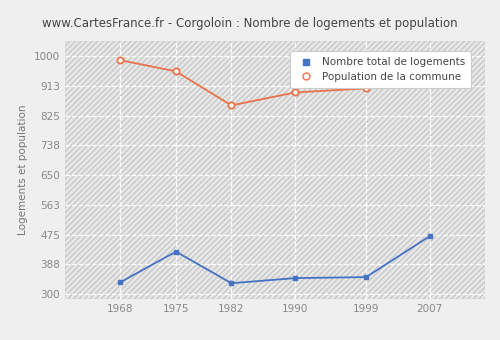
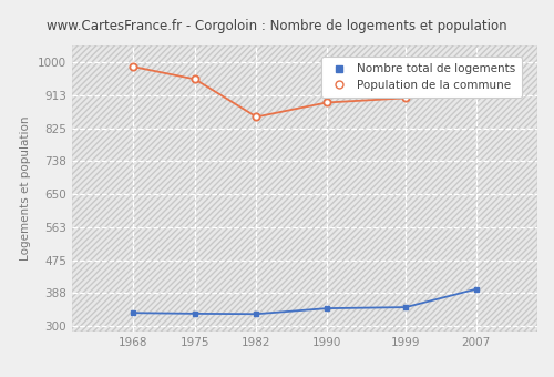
Nombre total de logements/1975: 425 -> 333
Nombre total de logements/2007: 470 -> 398
